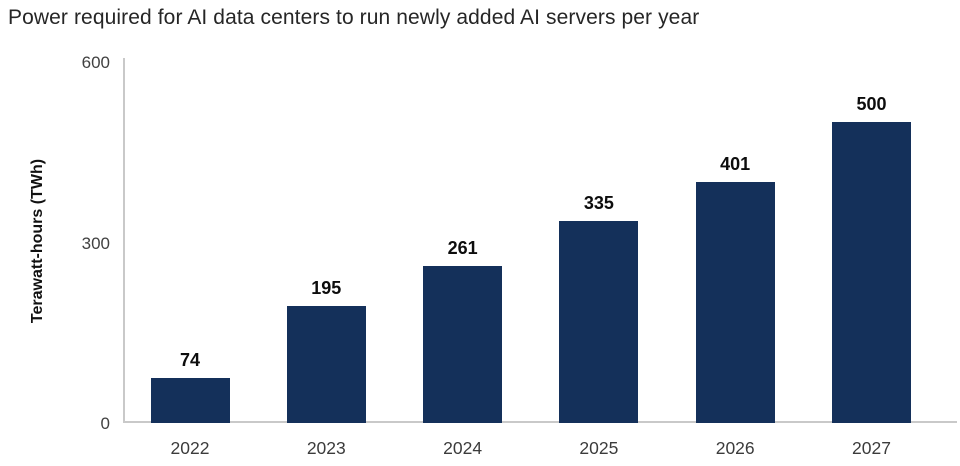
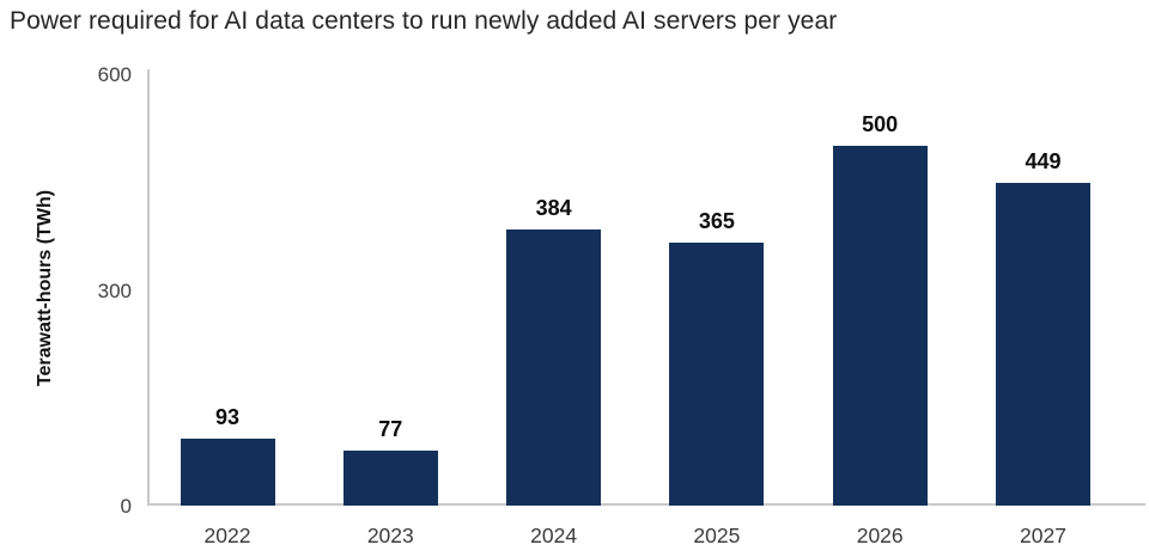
2022: 74 -> 93
2023: 195 -> 77
2024: 261 -> 384
2025: 335 -> 365
2026: 401 -> 500
2027: 500 -> 449
